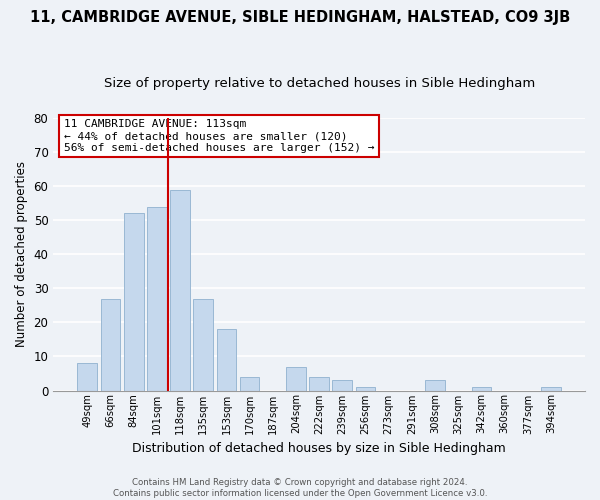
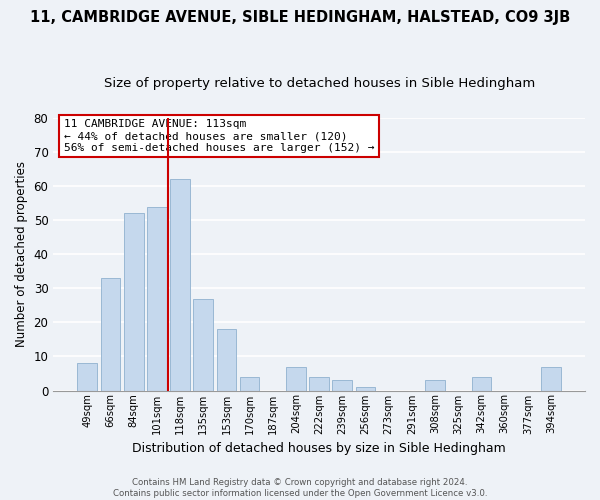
66sqm: 27 -> 33
118sqm: 59 -> 62
342sqm: 1 -> 4
394sqm: 1 -> 7
